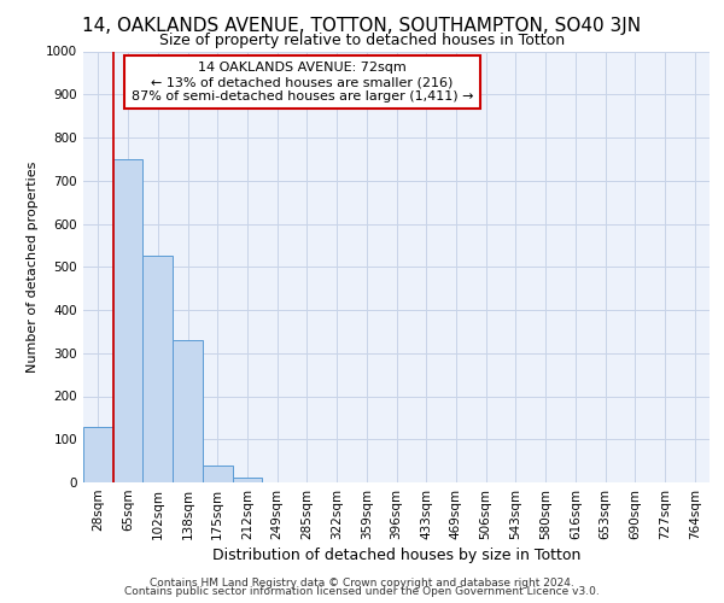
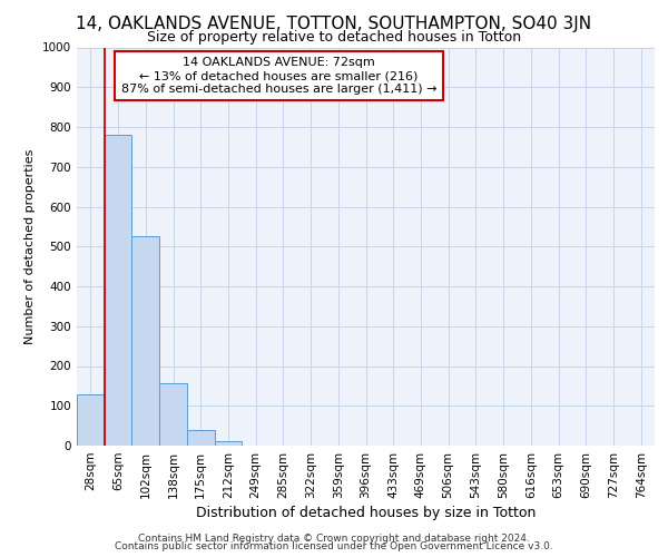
65sqm: 750 -> 780
138sqm: 330 -> 158
